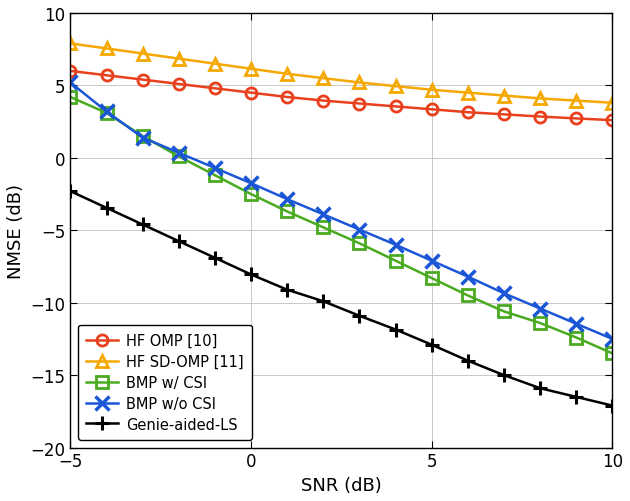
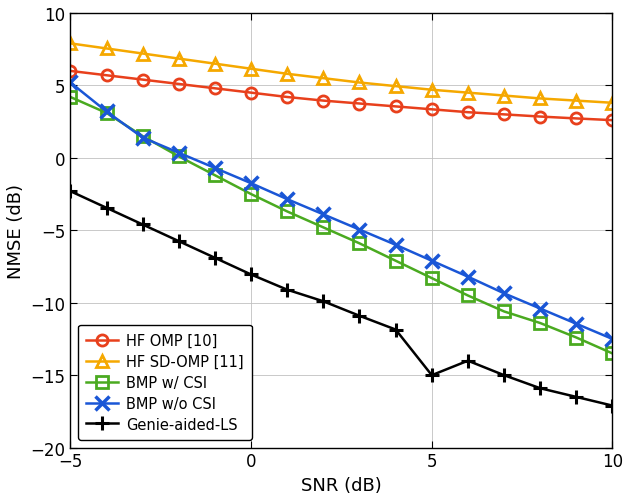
Genie-aided-LS/5: -12.9 -> -15.0
